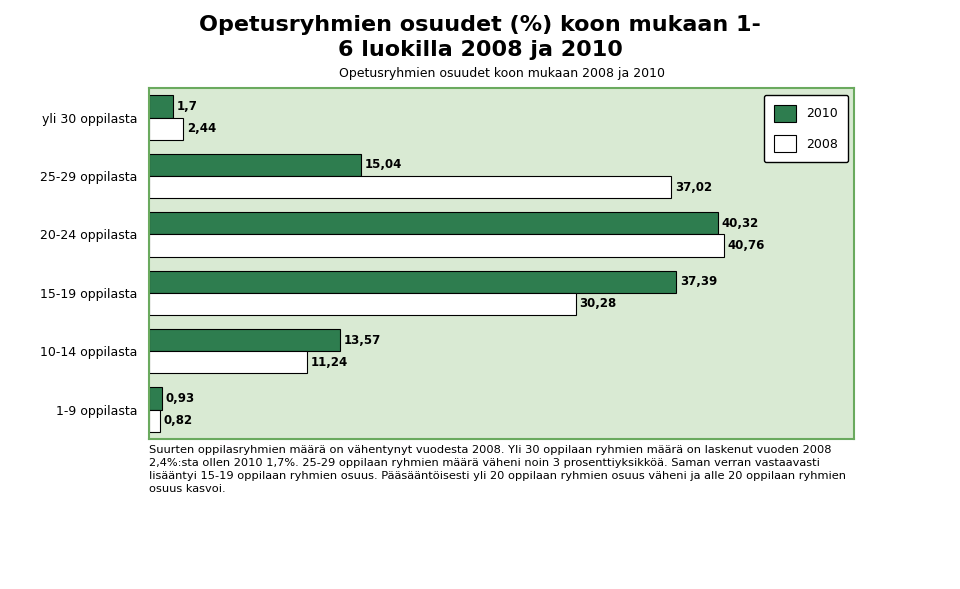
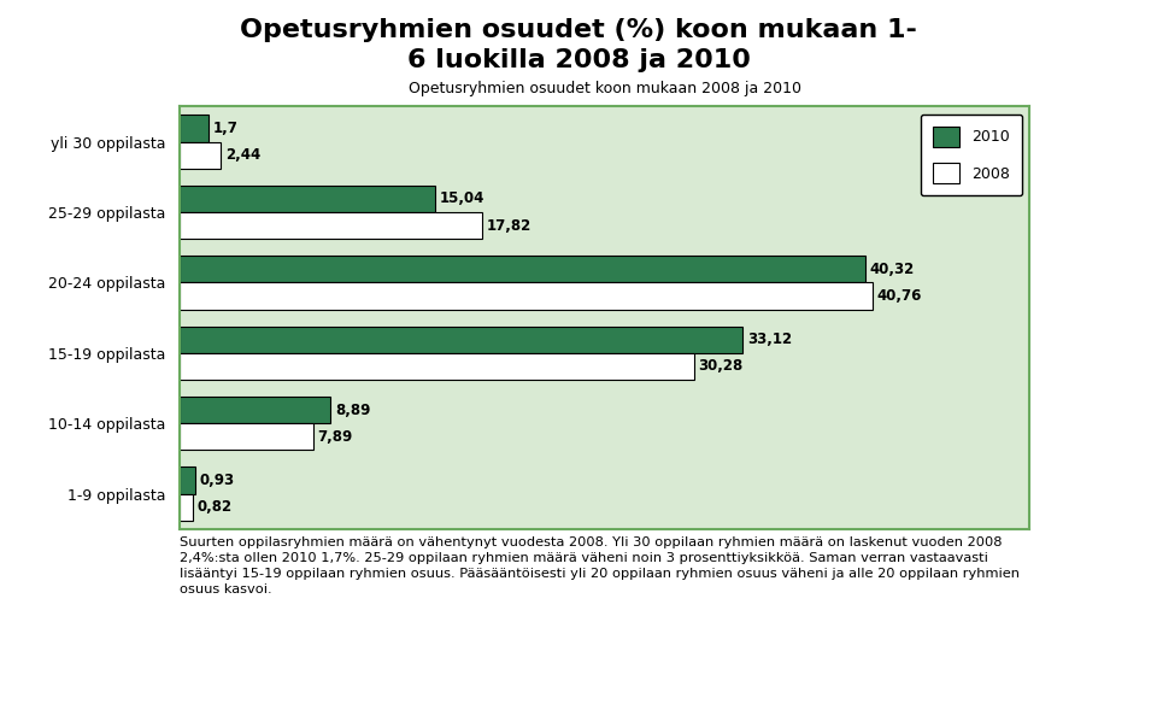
2008/25-29 oppilasta: 37,02 -> 17,82
2010/15-19 oppilasta: 37,39 -> 33,12
2010/10-14 oppilasta: 13,57 -> 8,89
2008/10-14 oppilasta: 11,24 -> 7,89
